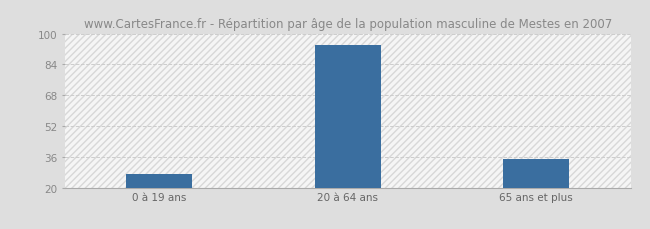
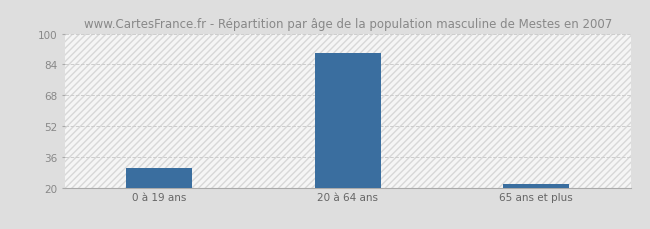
0 à 19 ans: 27 -> 30
20 à 64 ans: 94 -> 90
65 ans et plus: 35 -> 22
